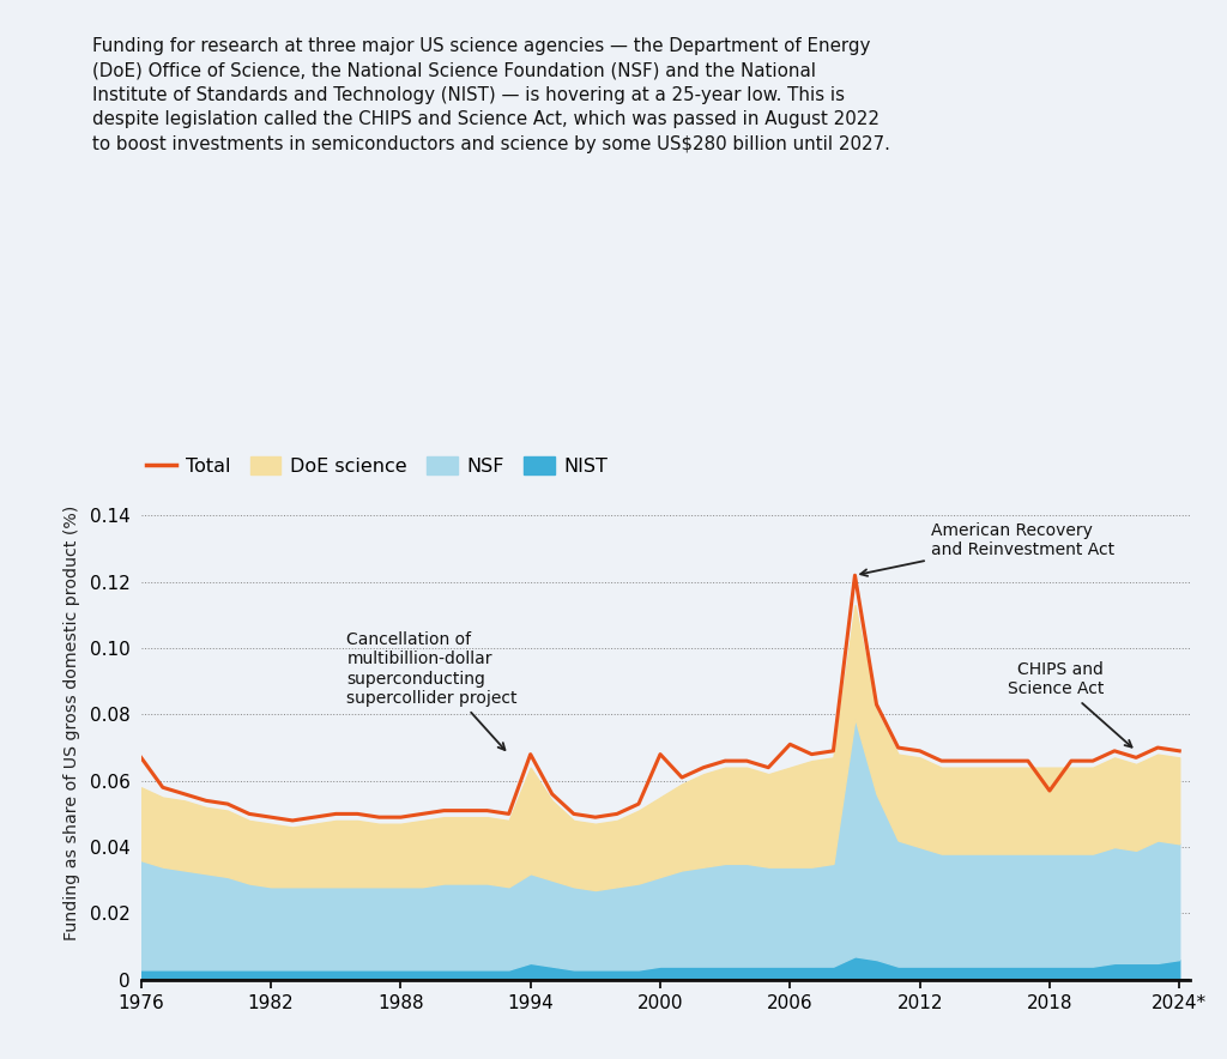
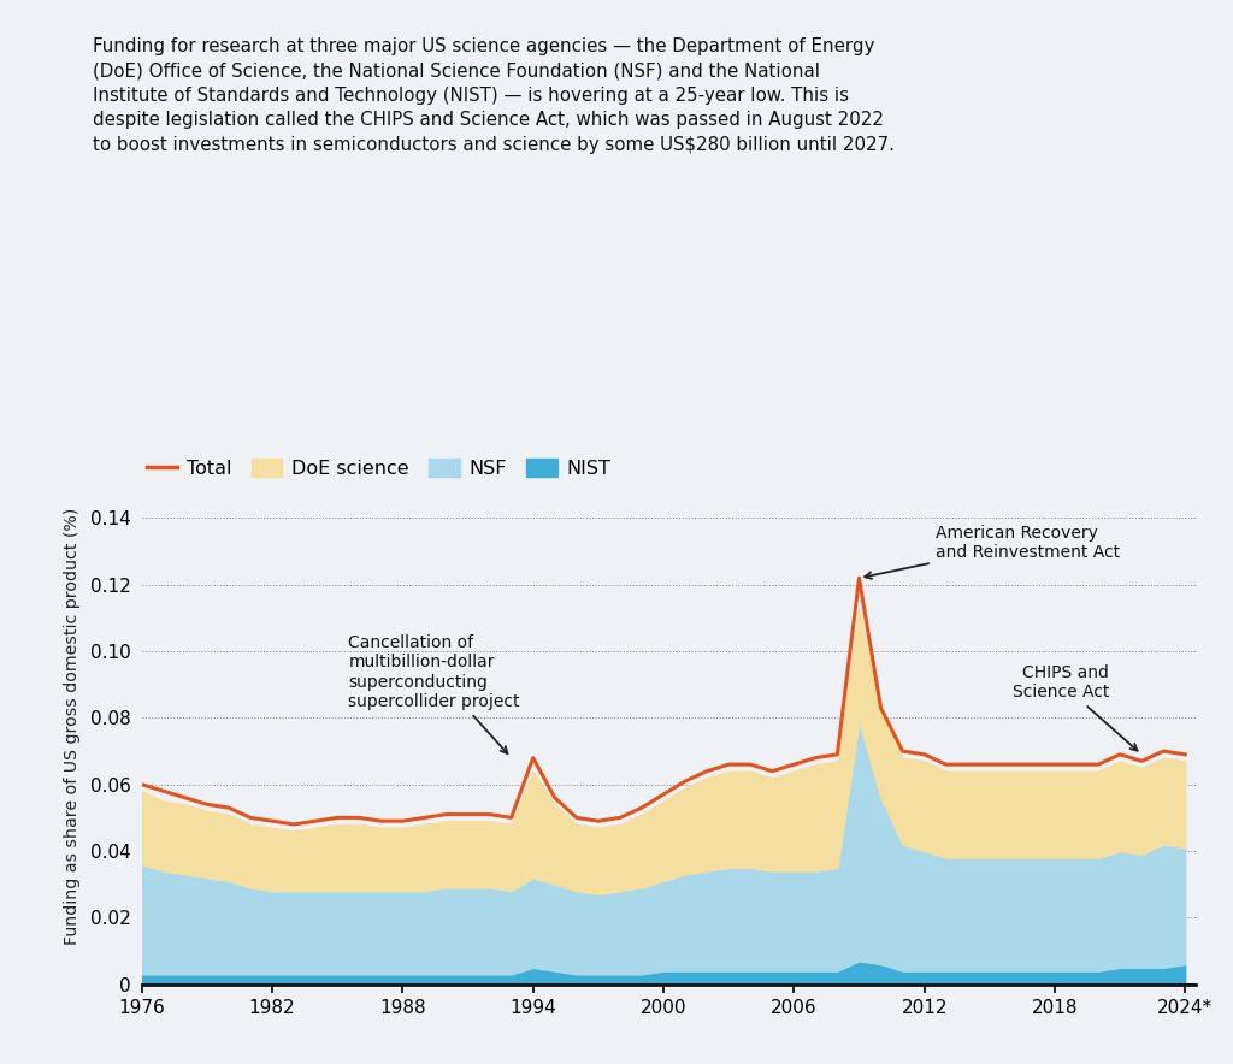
Total/1976: 0.067 -> 0.060
Total/2000: 0.068 -> 0.057
Total/2006: 0.071 -> 0.066
Total/2018: 0.057 -> 0.066
